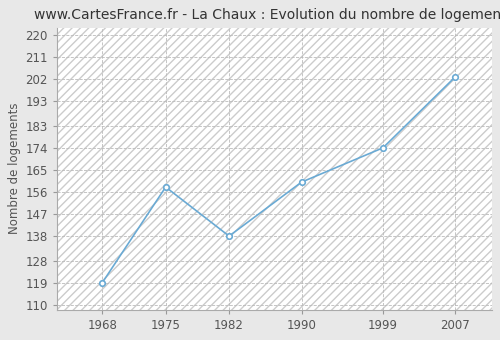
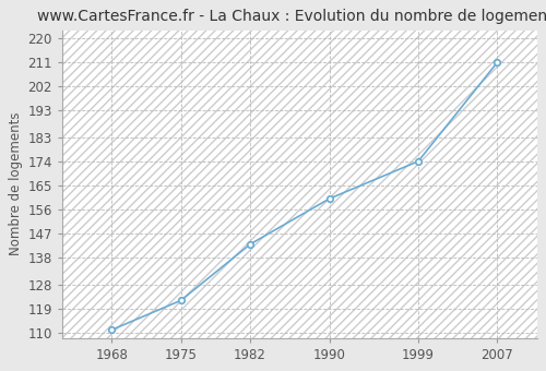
1968: 119 -> 111
1975: 158 -> 122
1982: 138 -> 143
2007: 203 -> 211
